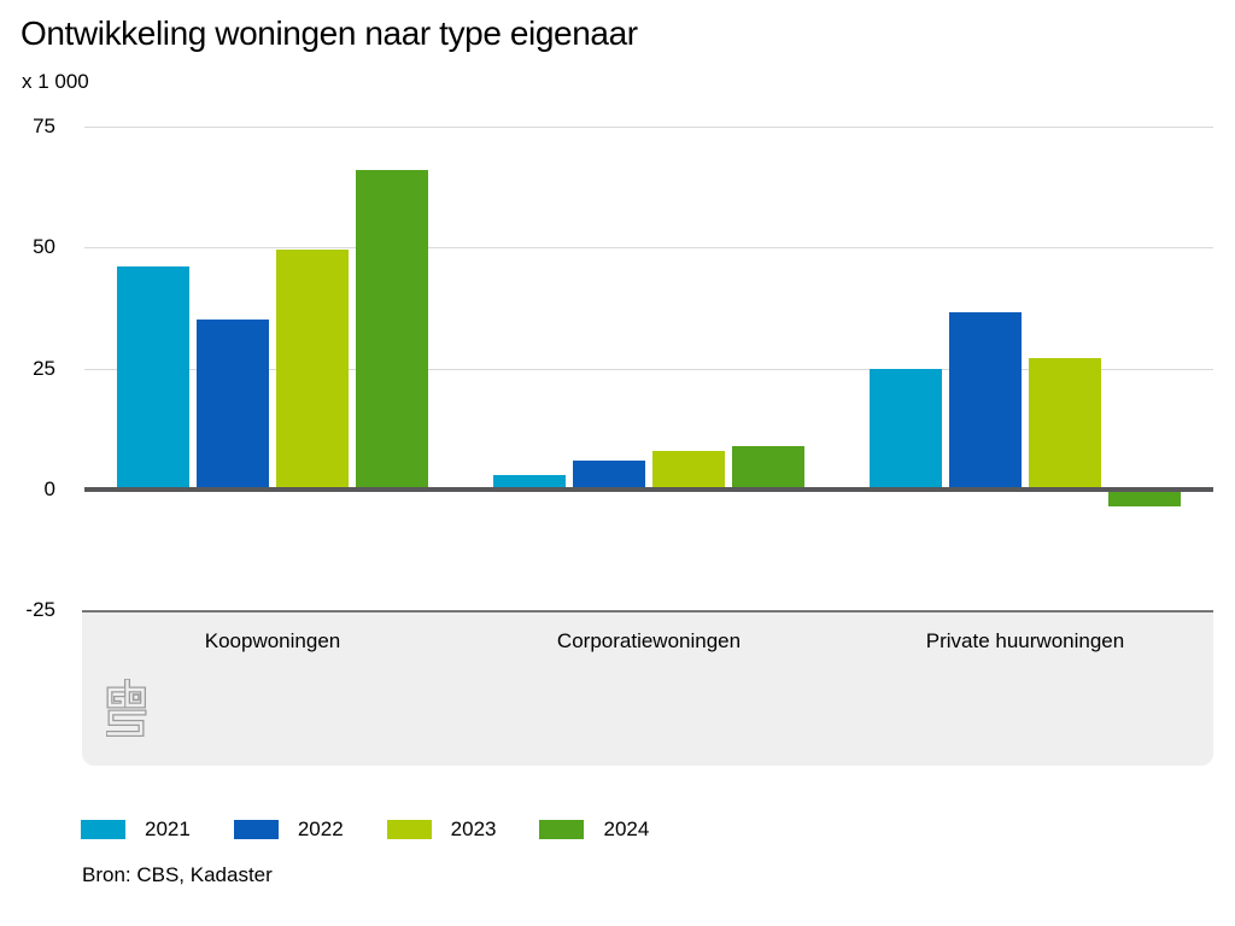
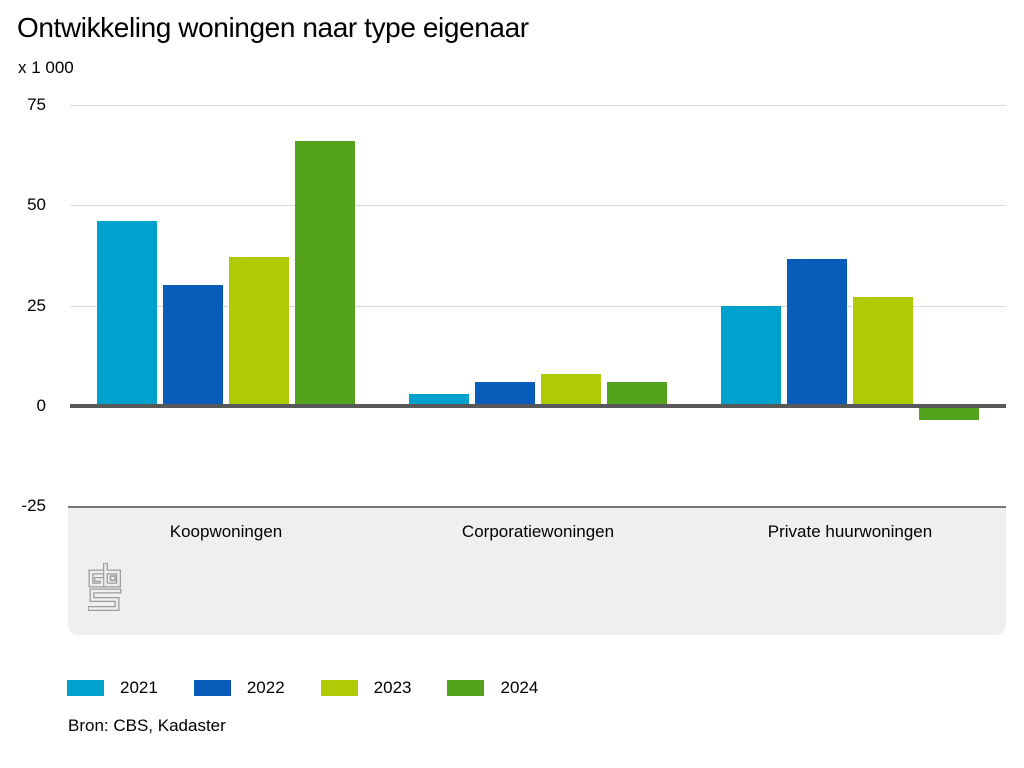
2022/Koopwoningen: 35 -> 30
2023/Koopwoningen: 50 -> 37
2024/Corporatiewoningen: 9 -> 6
